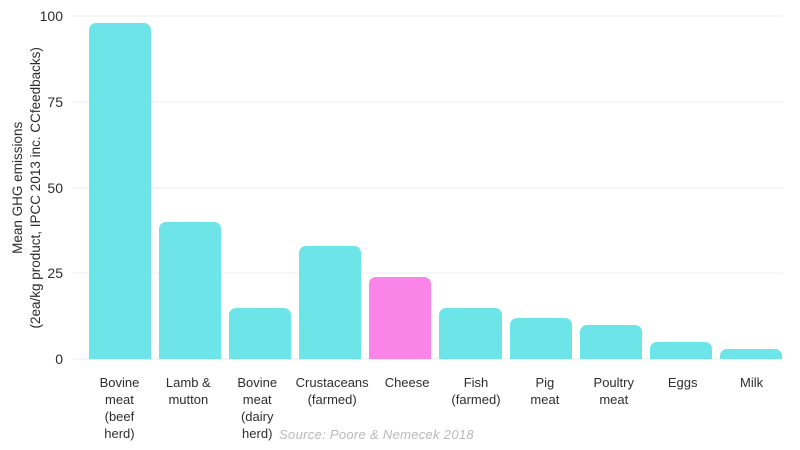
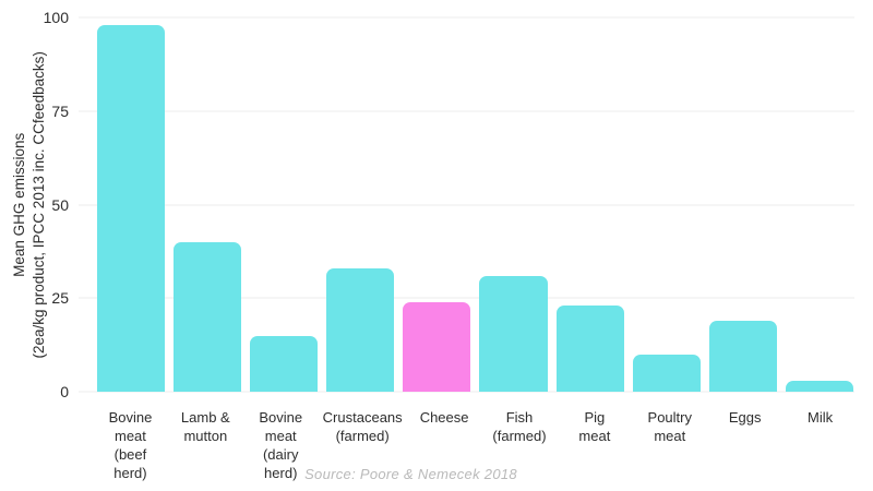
Fish (farmed): 15 -> 31
Pig meat: 12 -> 23
Eggs: 5 -> 19
